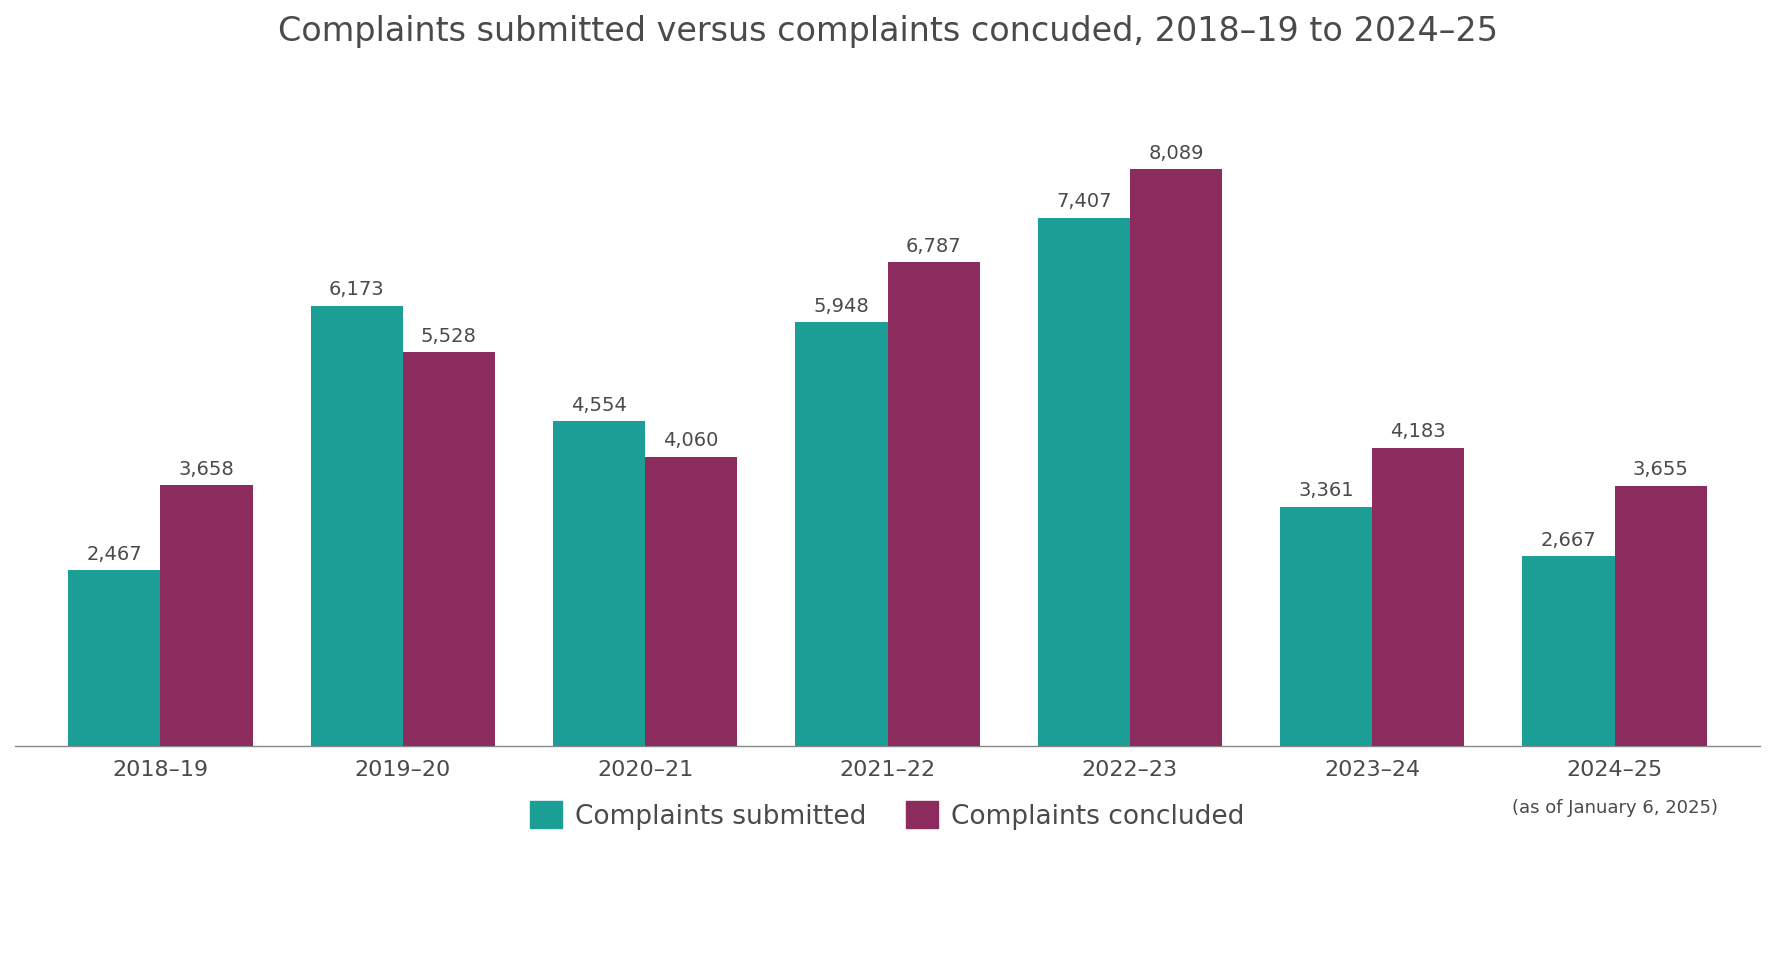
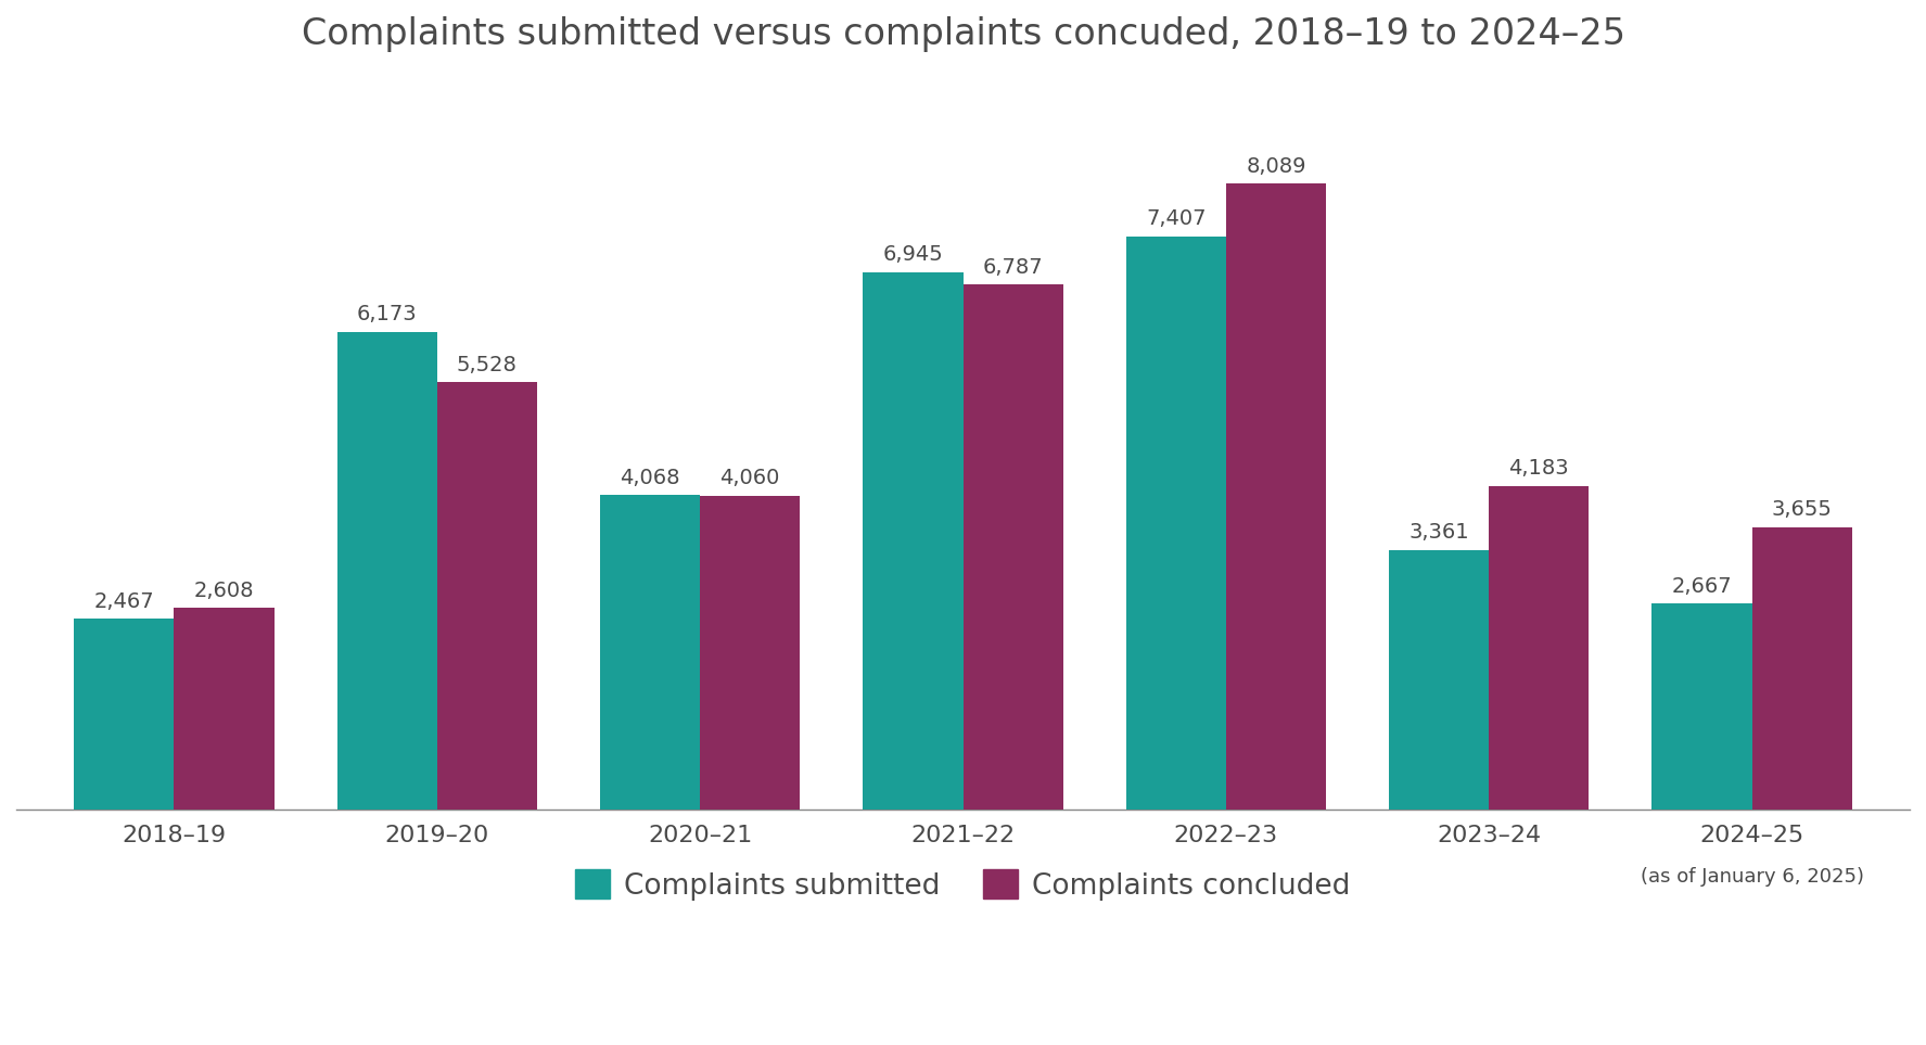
Complaints concluded/2018–19: 3,658 -> 2,608
Complaints submitted/2020–21: 4,554 -> 4,068
Complaints submitted/2021–22: 5,948 -> 6,945
